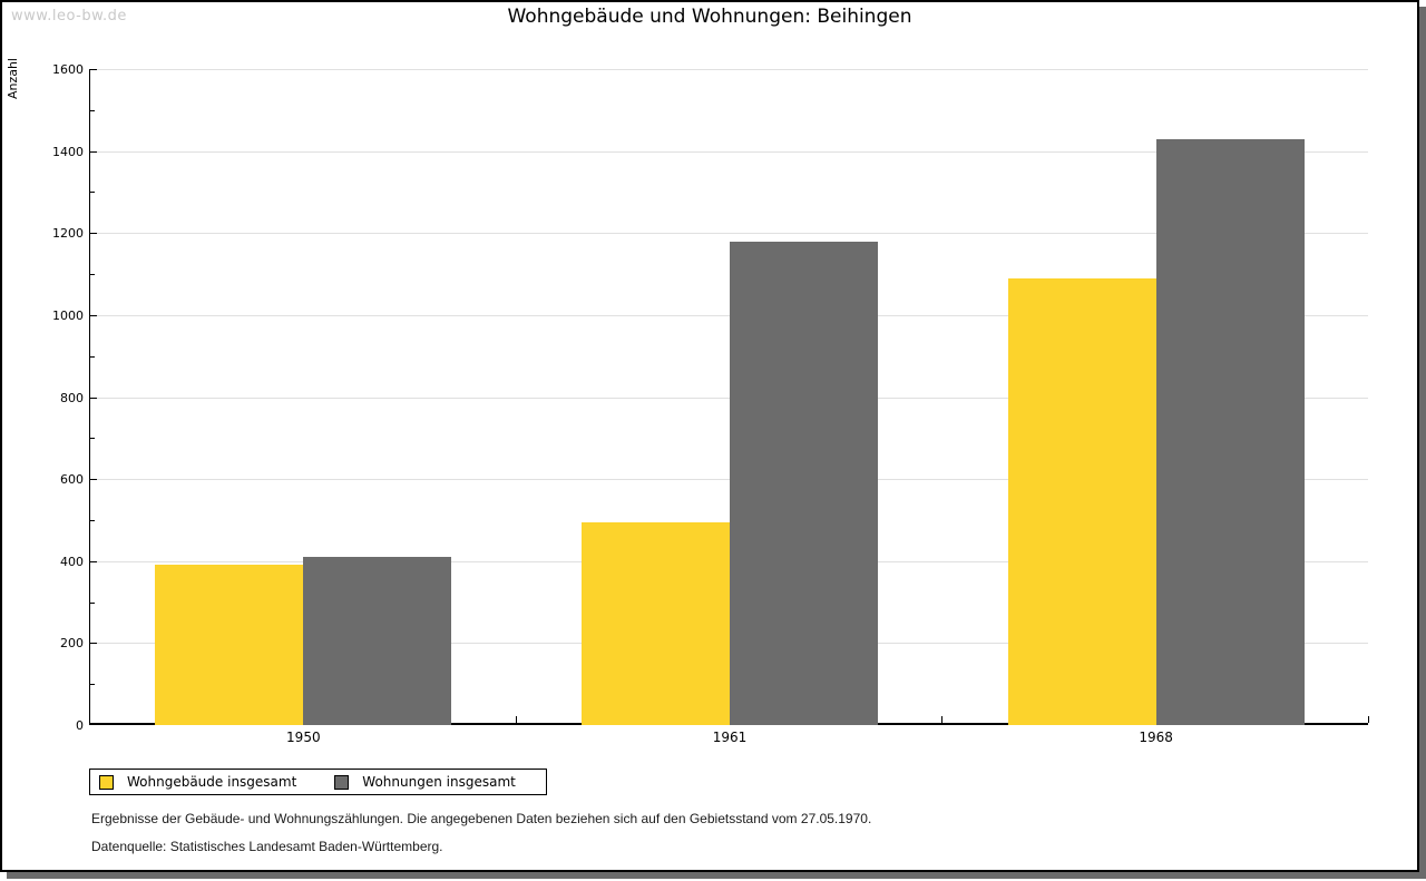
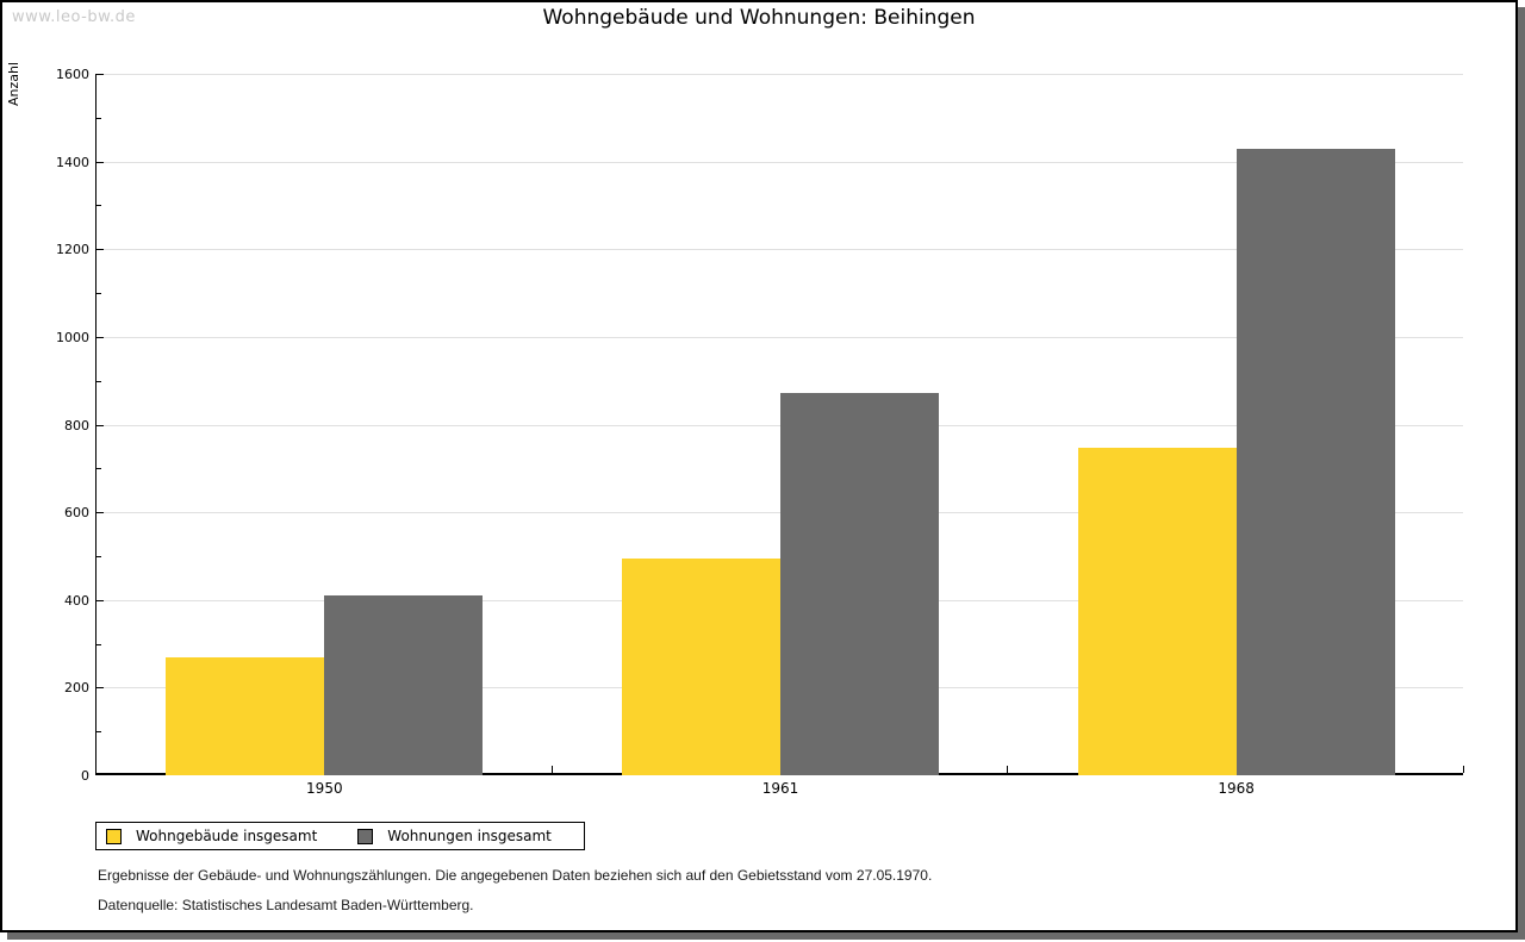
Wohngebäude insgesamt/1950: 390 -> 270
Wohnungen insgesamt/1961: 1180 -> 870
Wohngebäude insgesamt/1968: 1090 -> 750
